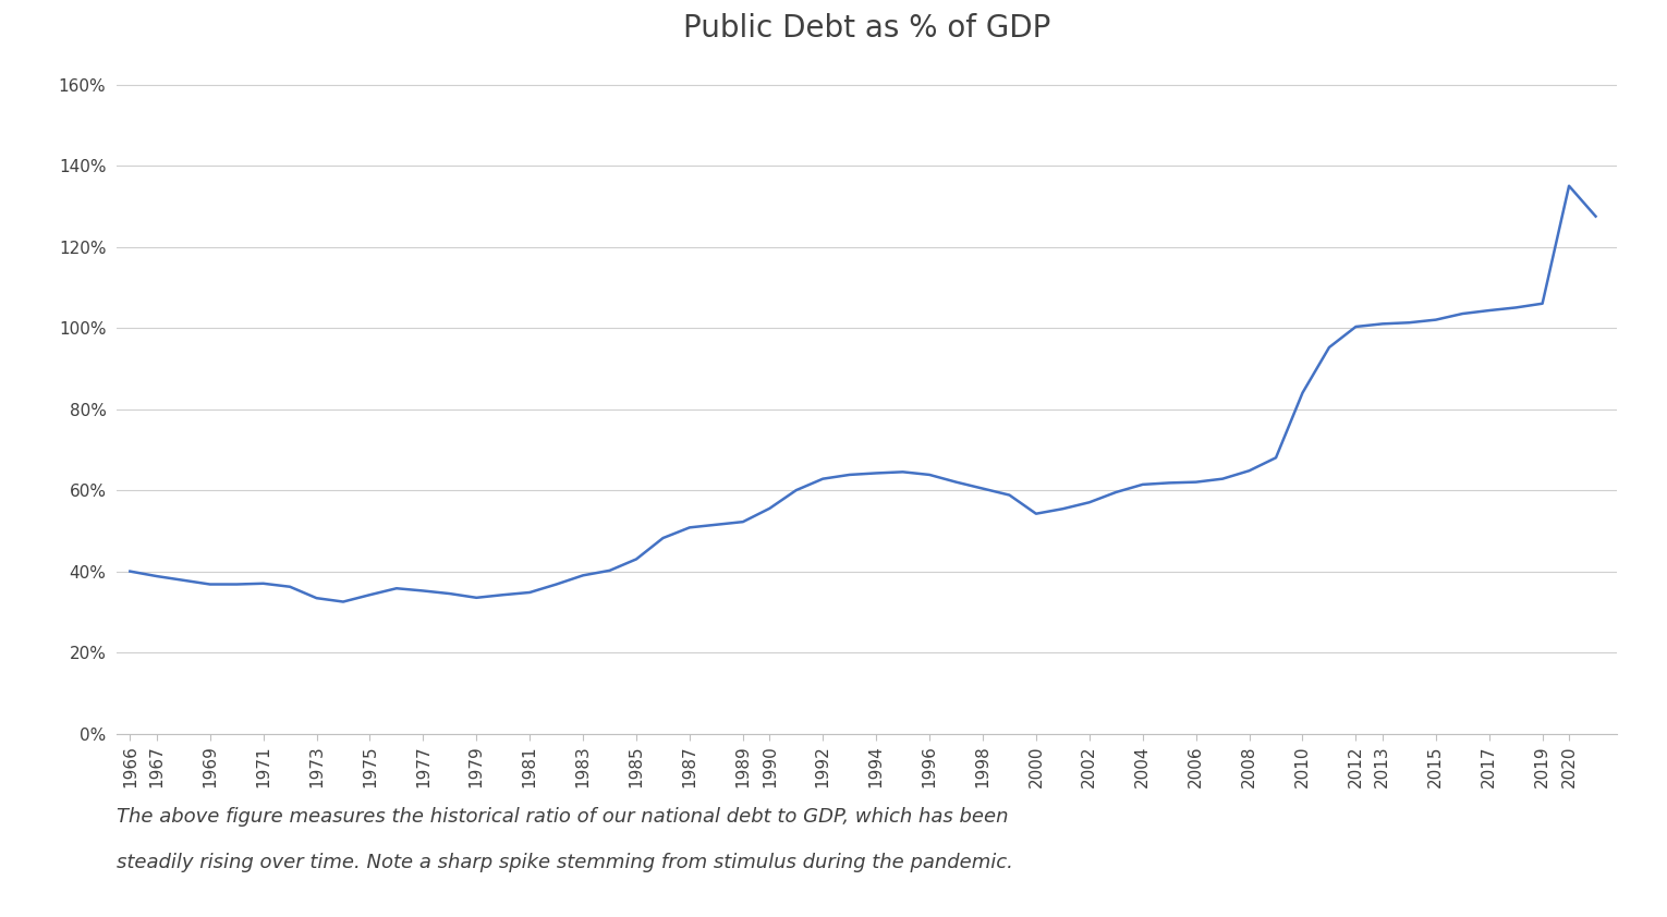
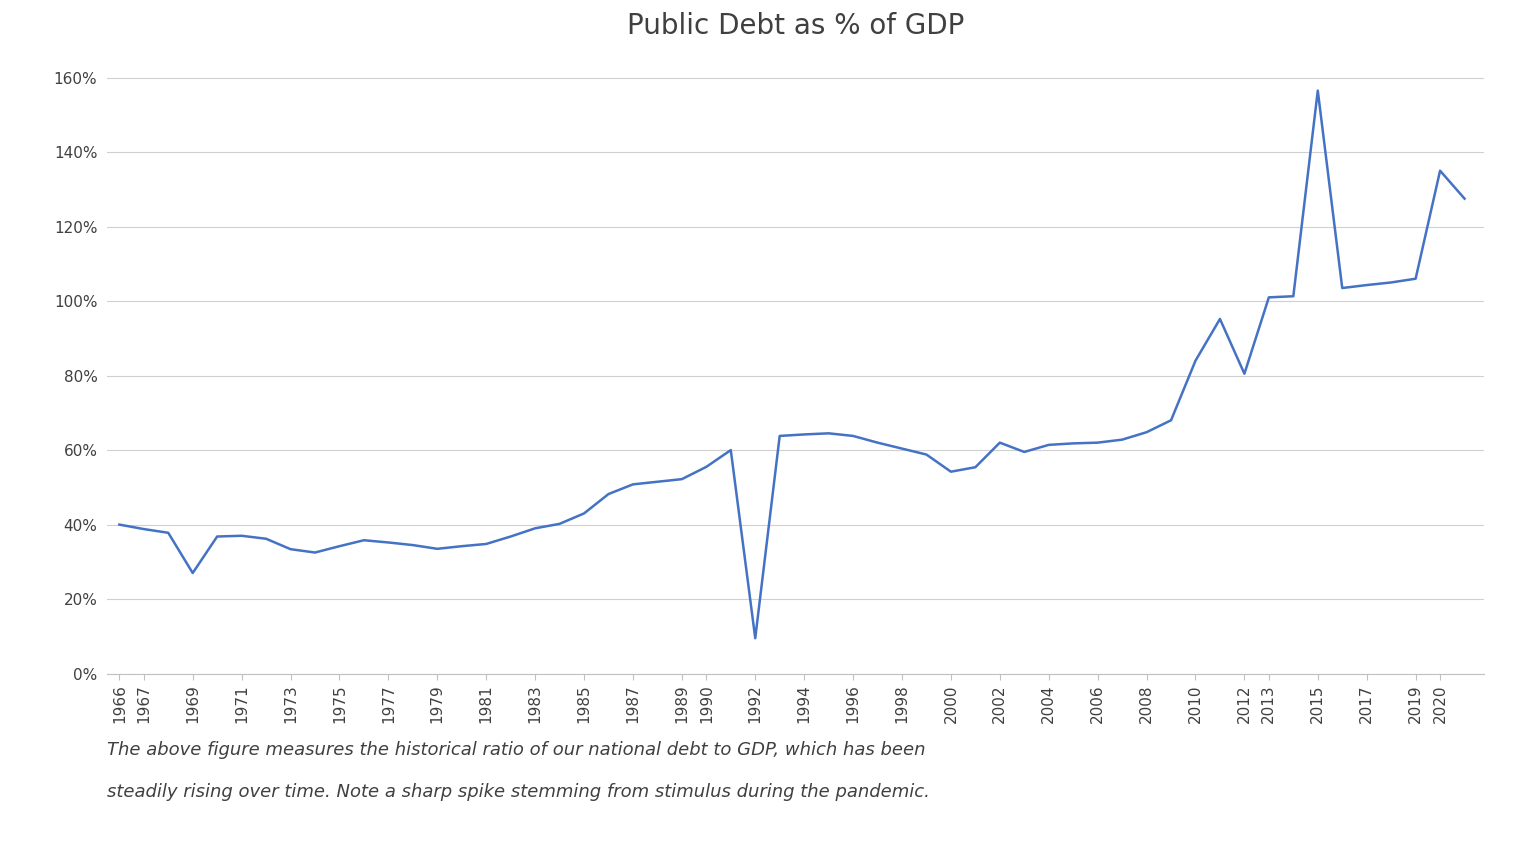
1969: 36.8% -> 27.0%
1992: 62.8% -> 9.5%
2002: 57.0% -> 62.0%
2012: 100.3% -> 80.5%
2015: 102.0% -> 156.5%
